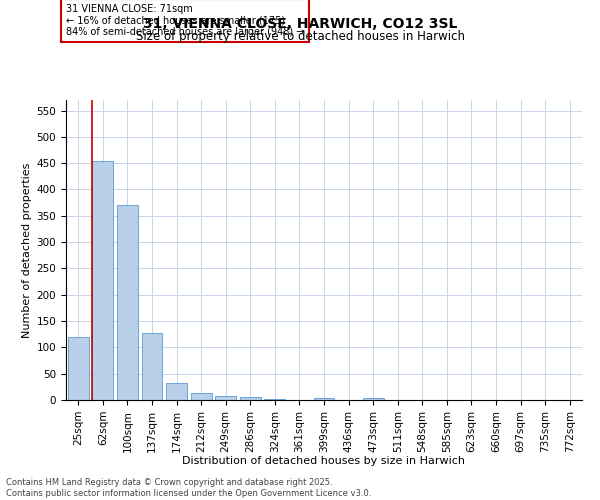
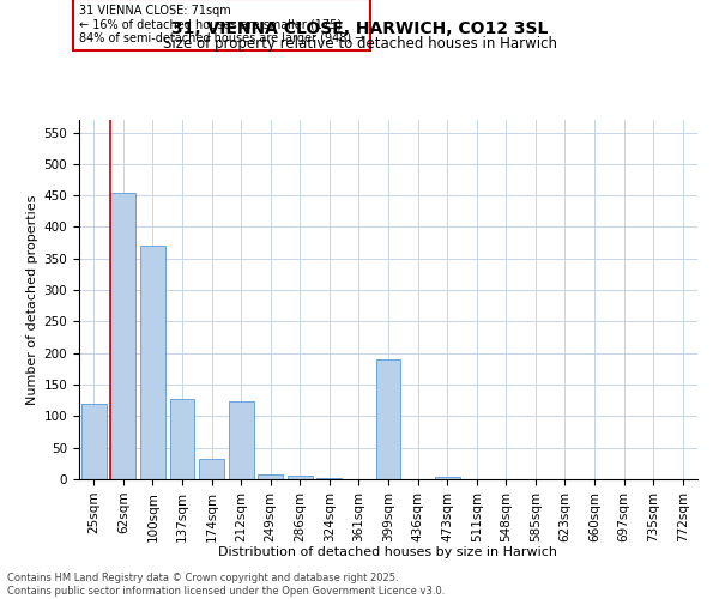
212sqm: 13 -> 124
399sqm: 4 -> 190
